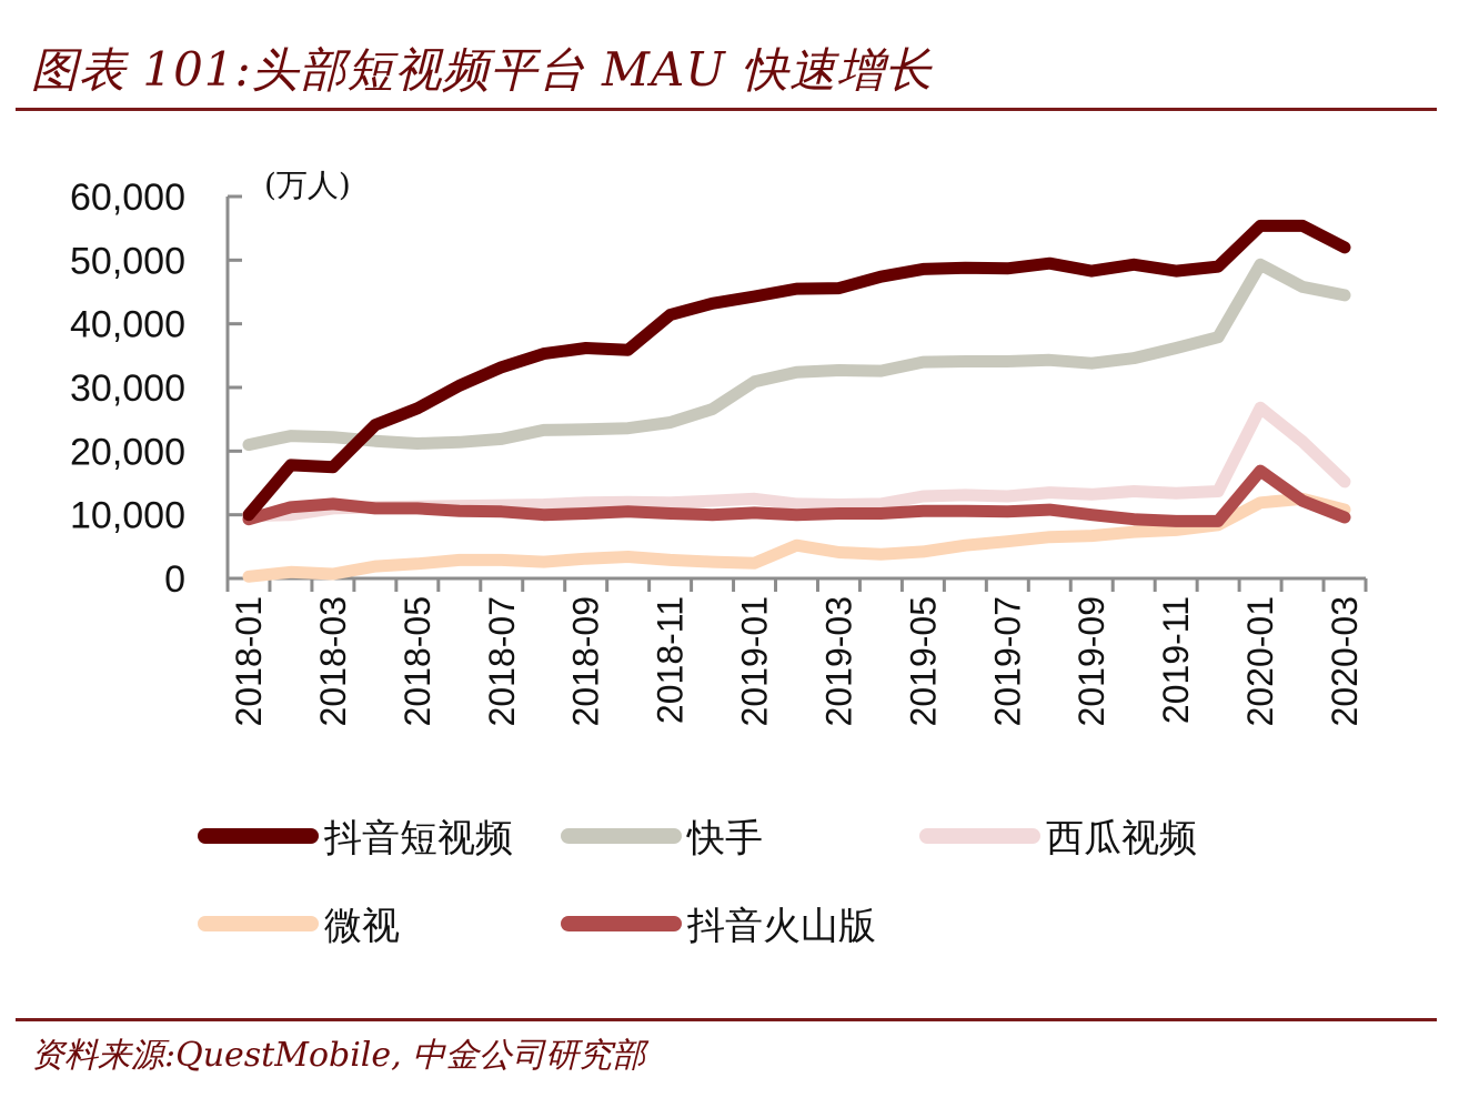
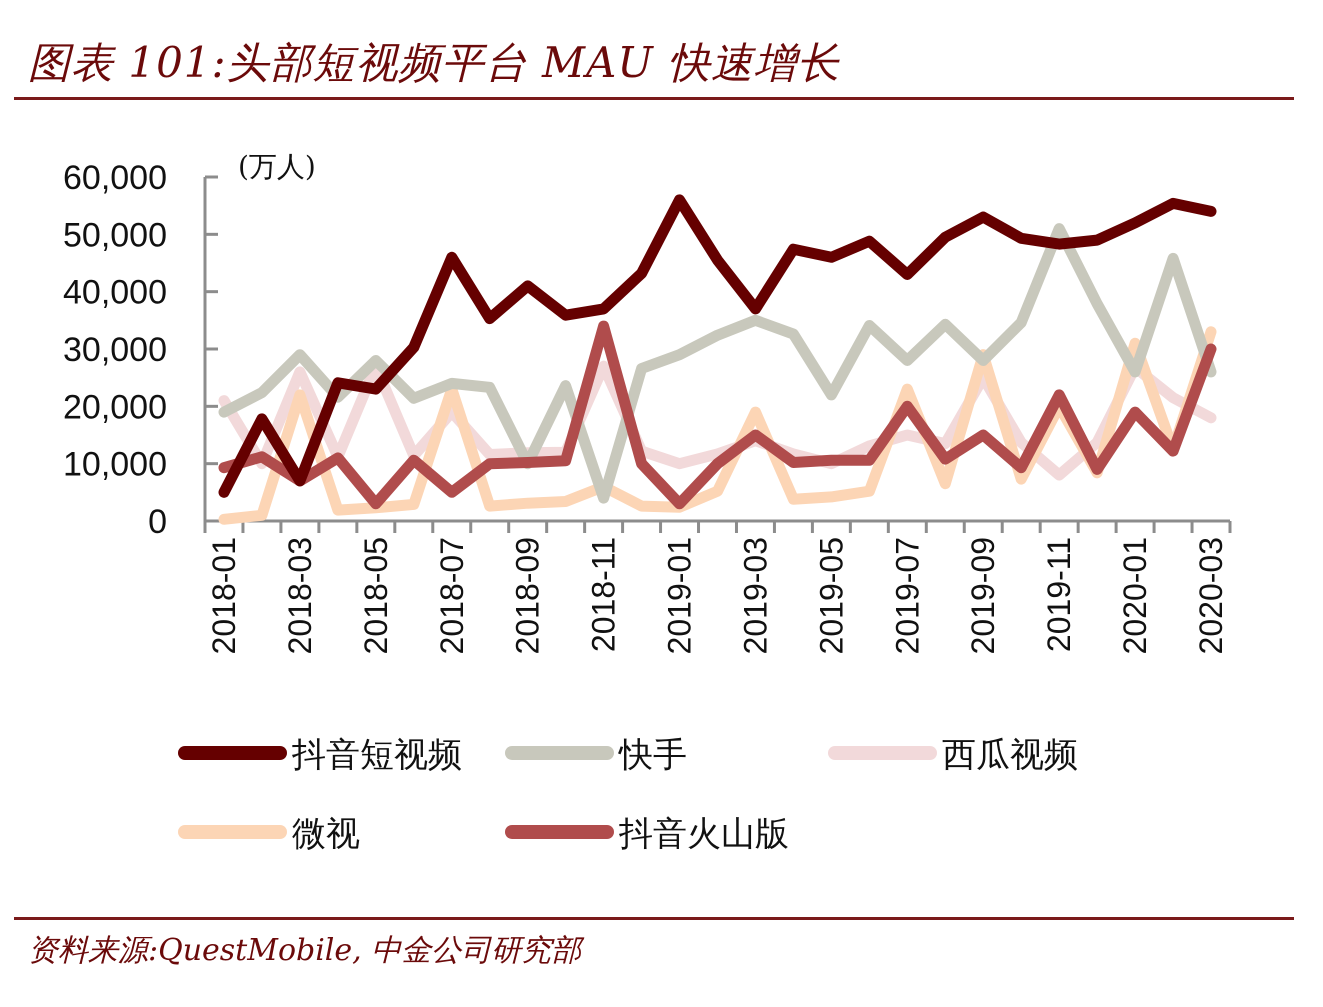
抖音短视频/2018-01: 10000 -> 5000
快手/2018-01: 21000 -> 19000
西瓜视频/2018-01: 10000 -> 21000
抖音短视频/2018-03: 18000 -> 7000
快手/2018-03: 22000 -> 29000
西瓜视频/2018-03: 11000 -> 26000
微视/2018-03: 1000 -> 22000
抖音火山版/2018-03: 12000 -> 7000
抖音短视频/2018-05: 27000 -> 23000
快手/2018-05: 21000 -> 28000
西瓜视频/2018-05: 11000 -> 27000
抖音火山版/2018-05: 11000 -> 3000
抖音短视频/2018-07: 33000 -> 46000
快手/2018-07: 22000 -> 24000
西瓜视频/2018-07: 12000 -> 19000
微视/2018-07: 3000 -> 23000
抖音火山版/2018-07: 10000 -> 5000
抖音短视频/2018-09: 36000 -> 41000
快手/2018-09: 23000 -> 10000
抖音短视频/2018-11: 41000 -> 37000
快手/2018-11: 24000 -> 4000
西瓜视频/2018-11: 12000 -> 27000
微视/2018-11: 3000 -> 6000
抖音火山版/2018-11: 10000 -> 34000
抖音短视频/2019-01: 44000 -> 56000
快手/2019-01: 31000 -> 29000
西瓜视频/2019-01: 12000 -> 10000
抖音火山版/2019-01: 10000 -> 3000
抖音短视频/2019-03: 46000 -> 37000
快手/2019-03: 33000 -> 35000
西瓜视频/2019-03: 12000 -> 14000
微视/2019-03: 4000 -> 19000
抖音火山版/2019-03: 10000 -> 15000
抖音短视频/2019-05: 49000 -> 46000
快手/2019-05: 34000 -> 22000
西瓜视频/2019-05: 13000 -> 10000
抖音短视频/2019-07: 49000 -> 43000
快手/2019-07: 34000 -> 28000
西瓜视频/2019-07: 13000 -> 15000
微视/2019-07: 6000 -> 23000
抖音火山版/2019-07: 10000 -> 20000
抖音短视频/2019-09: 48000 -> 53000
快手/2019-09: 34000 -> 28000
西瓜视频/2019-09: 13000 -> 25000
微视/2019-09: 7000 -> 29000
抖音火山版/2019-09: 10000 -> 15000
快手/2019-11: 36000 -> 51000
西瓜视频/2019-11: 13000 -> 8000
微视/2019-11: 8000 -> 20000
抖音火山版/2019-11: 9000 -> 22000
抖音短视频/2020-01: 55000 -> 52000
快手/2020-01: 49000 -> 26000
微视/2020-01: 12000 -> 31000
抖音火山版/2020-01: 17000 -> 19000
抖音短视频/2020-03: 52000 -> 54000
快手/2020-03: 44000 -> 26000
西瓜视频/2020-03: 15000 -> 18000
微视/2020-03: 11000 -> 33000
抖音火山版/2020-03: 10000 -> 30000
